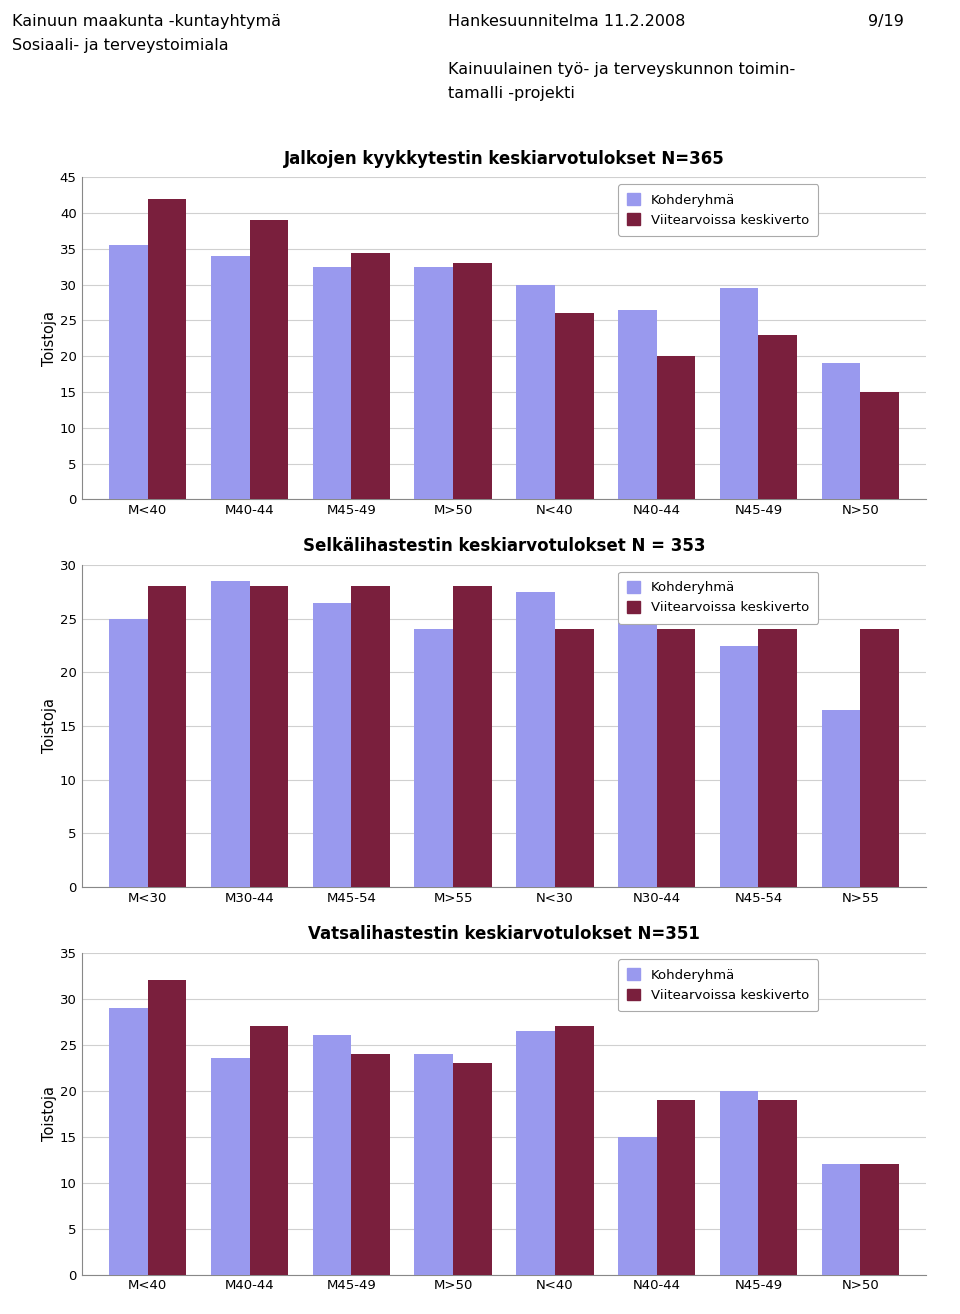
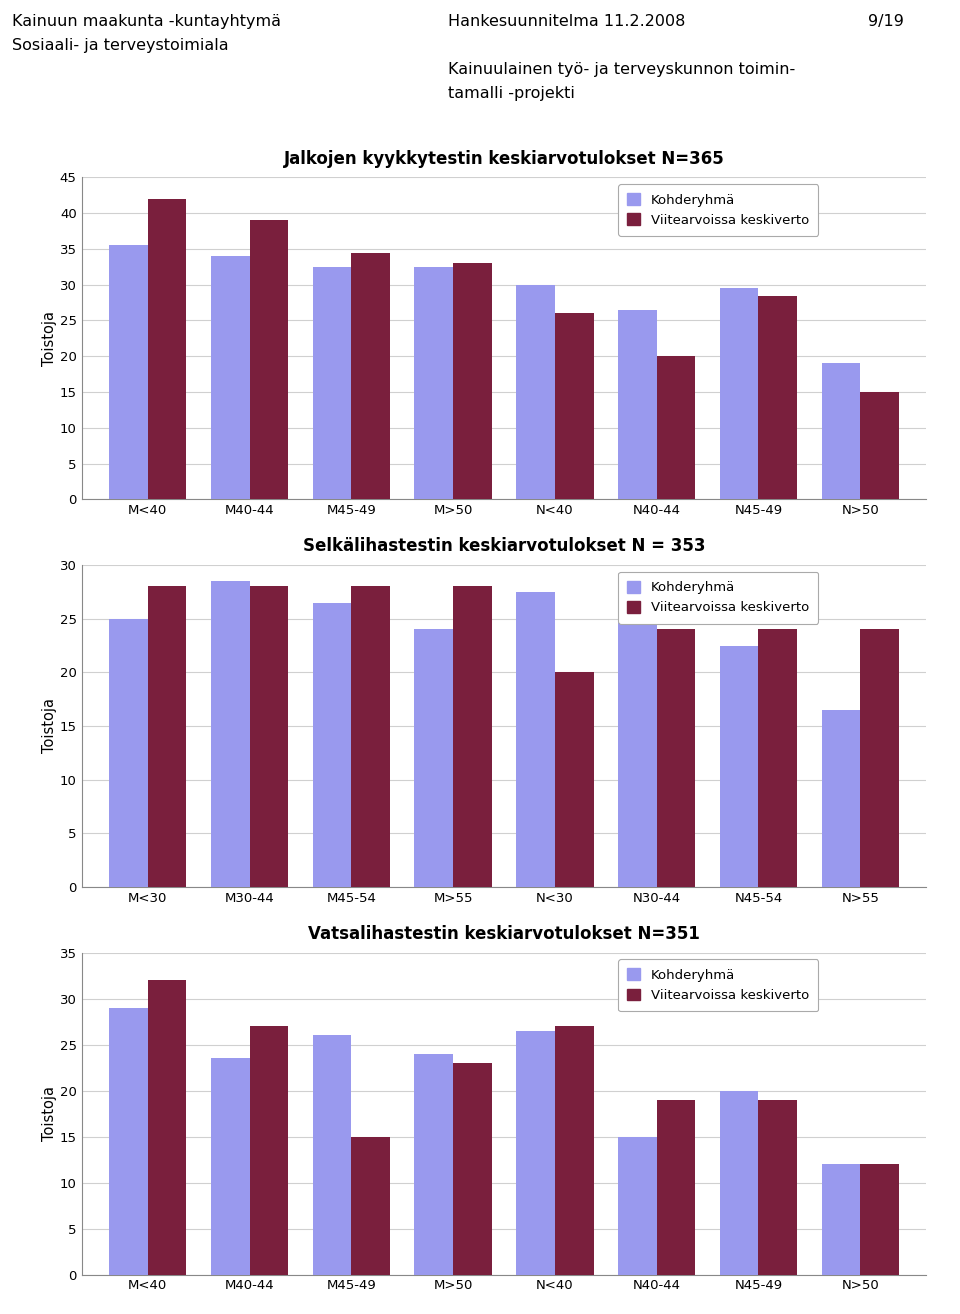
Jalkojen kyykkytestin keskiarvotulokset N=365/Viitearvoissa keskiverto/N45-49: 23.0 -> 28.4
Selkälihastestin keskiarvotulokset N = 353/Viitearvoissa keskiverto/N<30: 24 -> 20
Vatsalihastestin keskiarvotulokset N=351/Viitearvoissa keskiverto/M45-49: 24 -> 15
